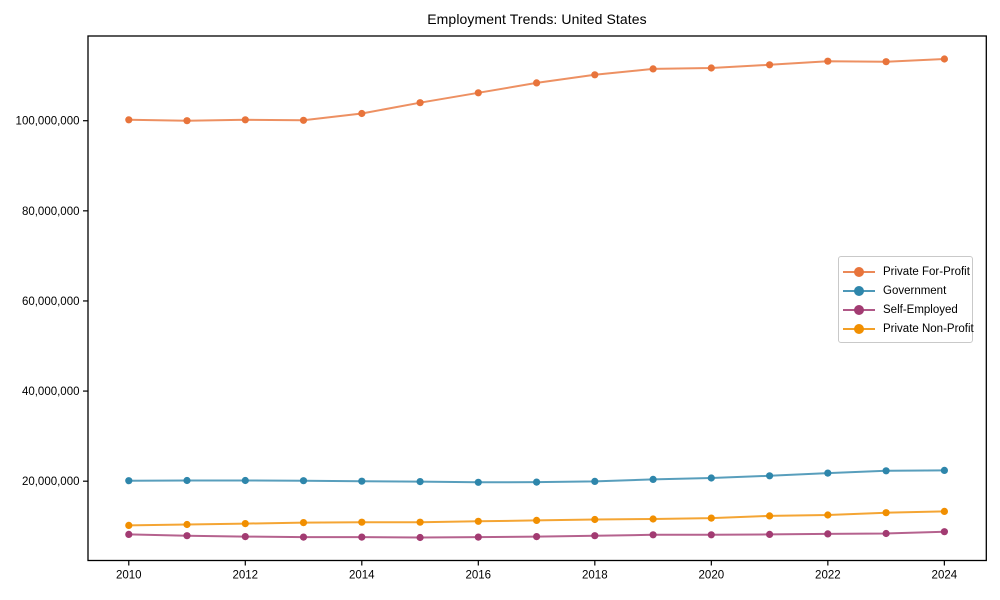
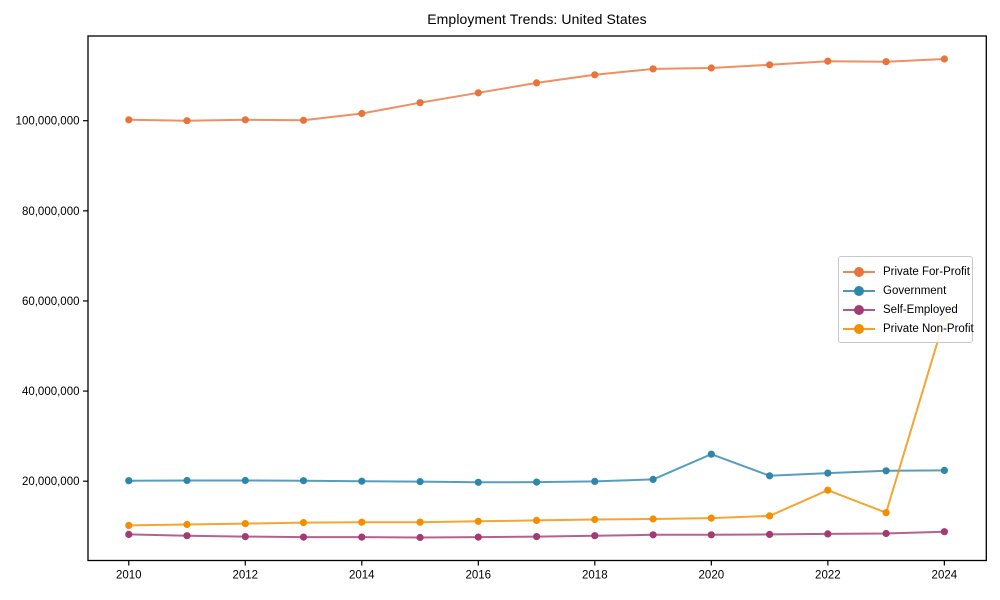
Government/2020: 21000000 -> 26000000
Private Non-Profit/2022: 12000000 -> 18000000
Private Non-Profit/2024: 13000000 -> 56000000
